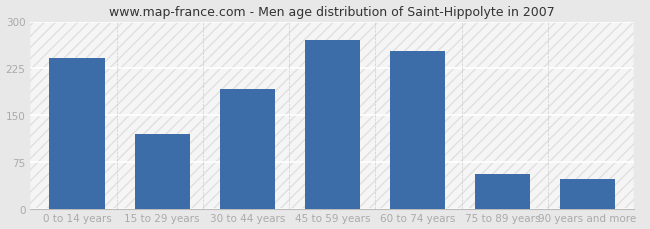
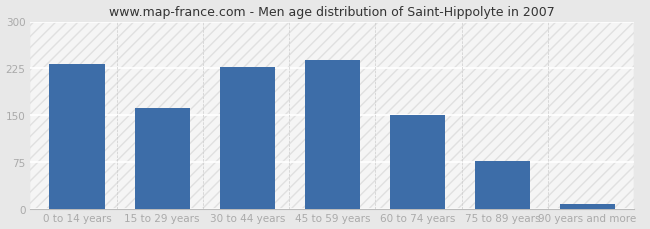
0 to 14 years: 242 -> 232
15 to 29 years: 120 -> 162
30 to 44 years: 192 -> 227
45 to 59 years: 270 -> 238
60 to 74 years: 252 -> 150
75 to 89 years: 56 -> 76
90 years and more: 48 -> 8
